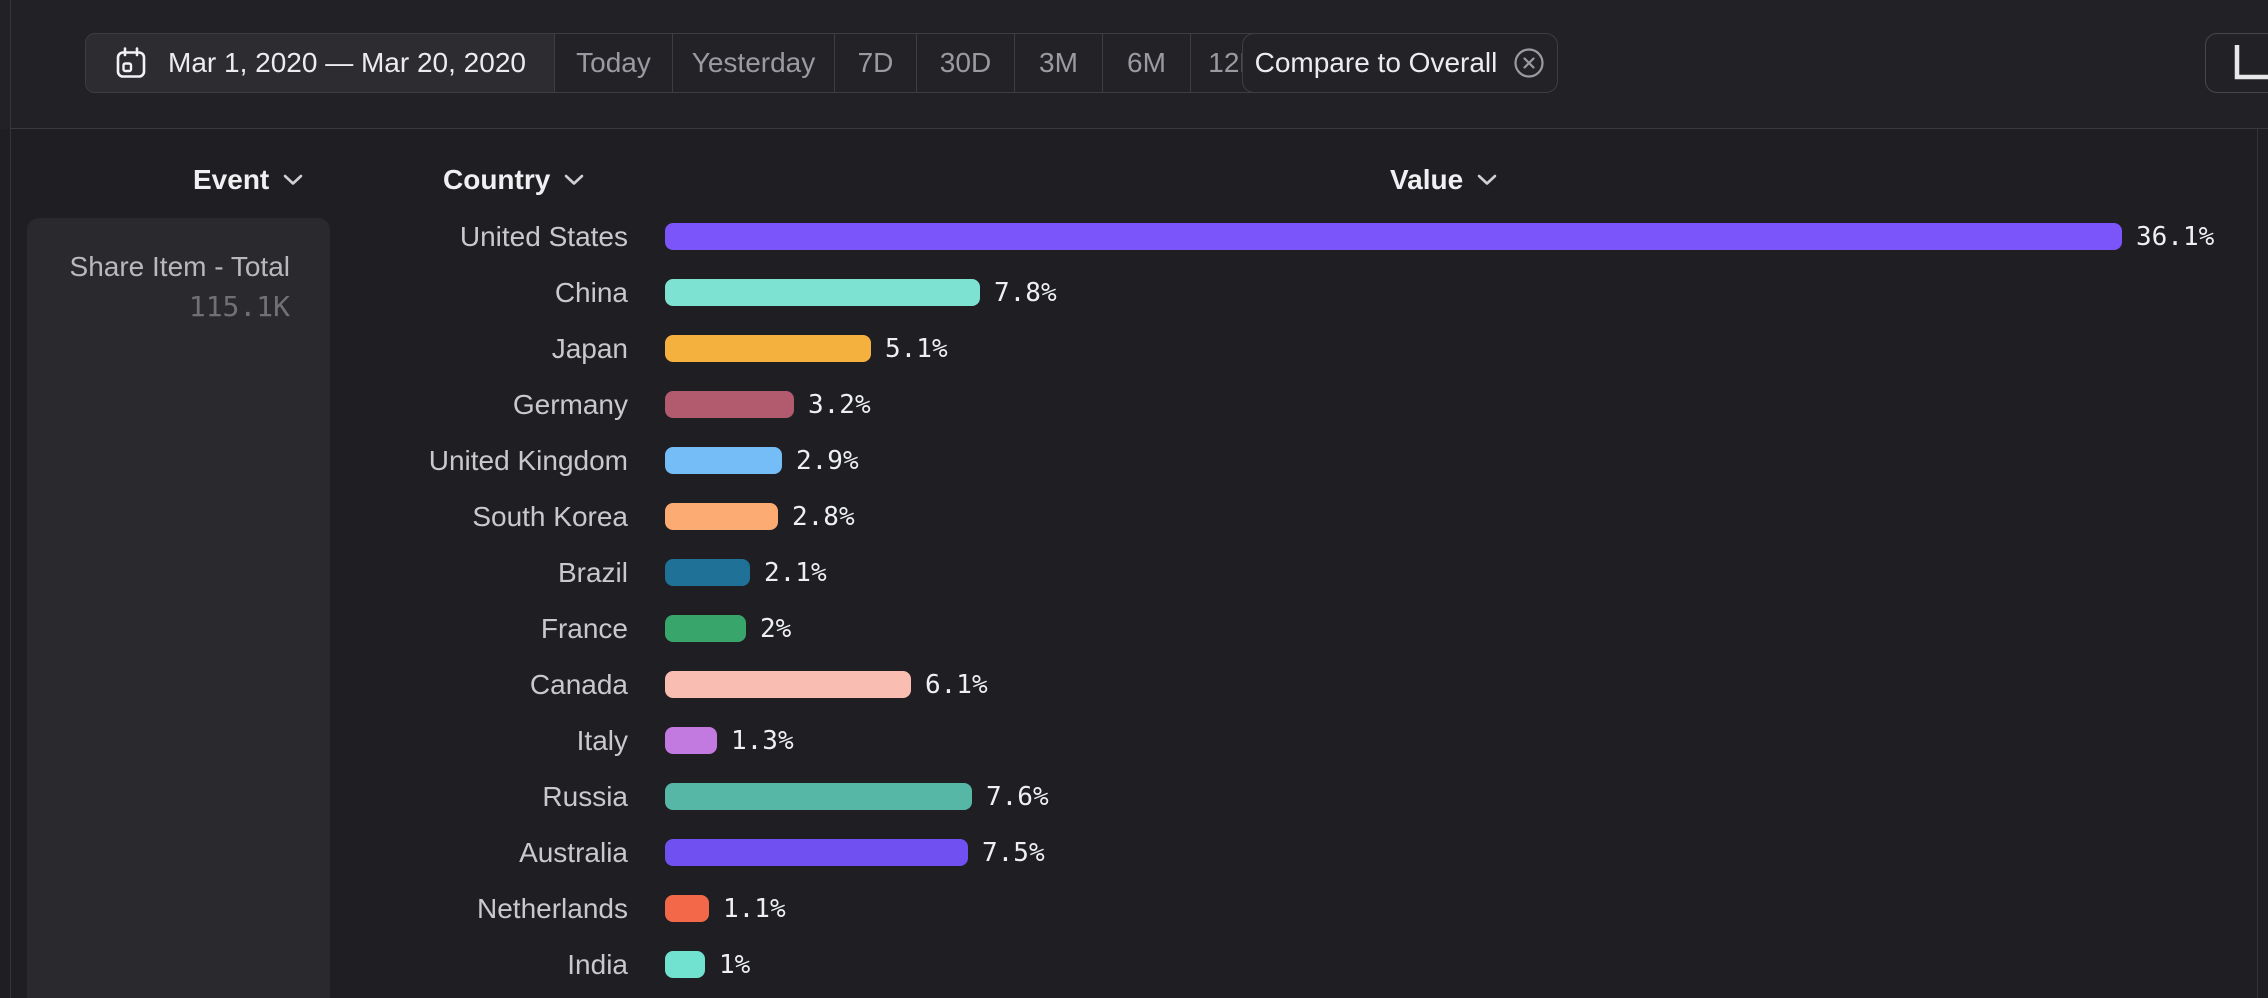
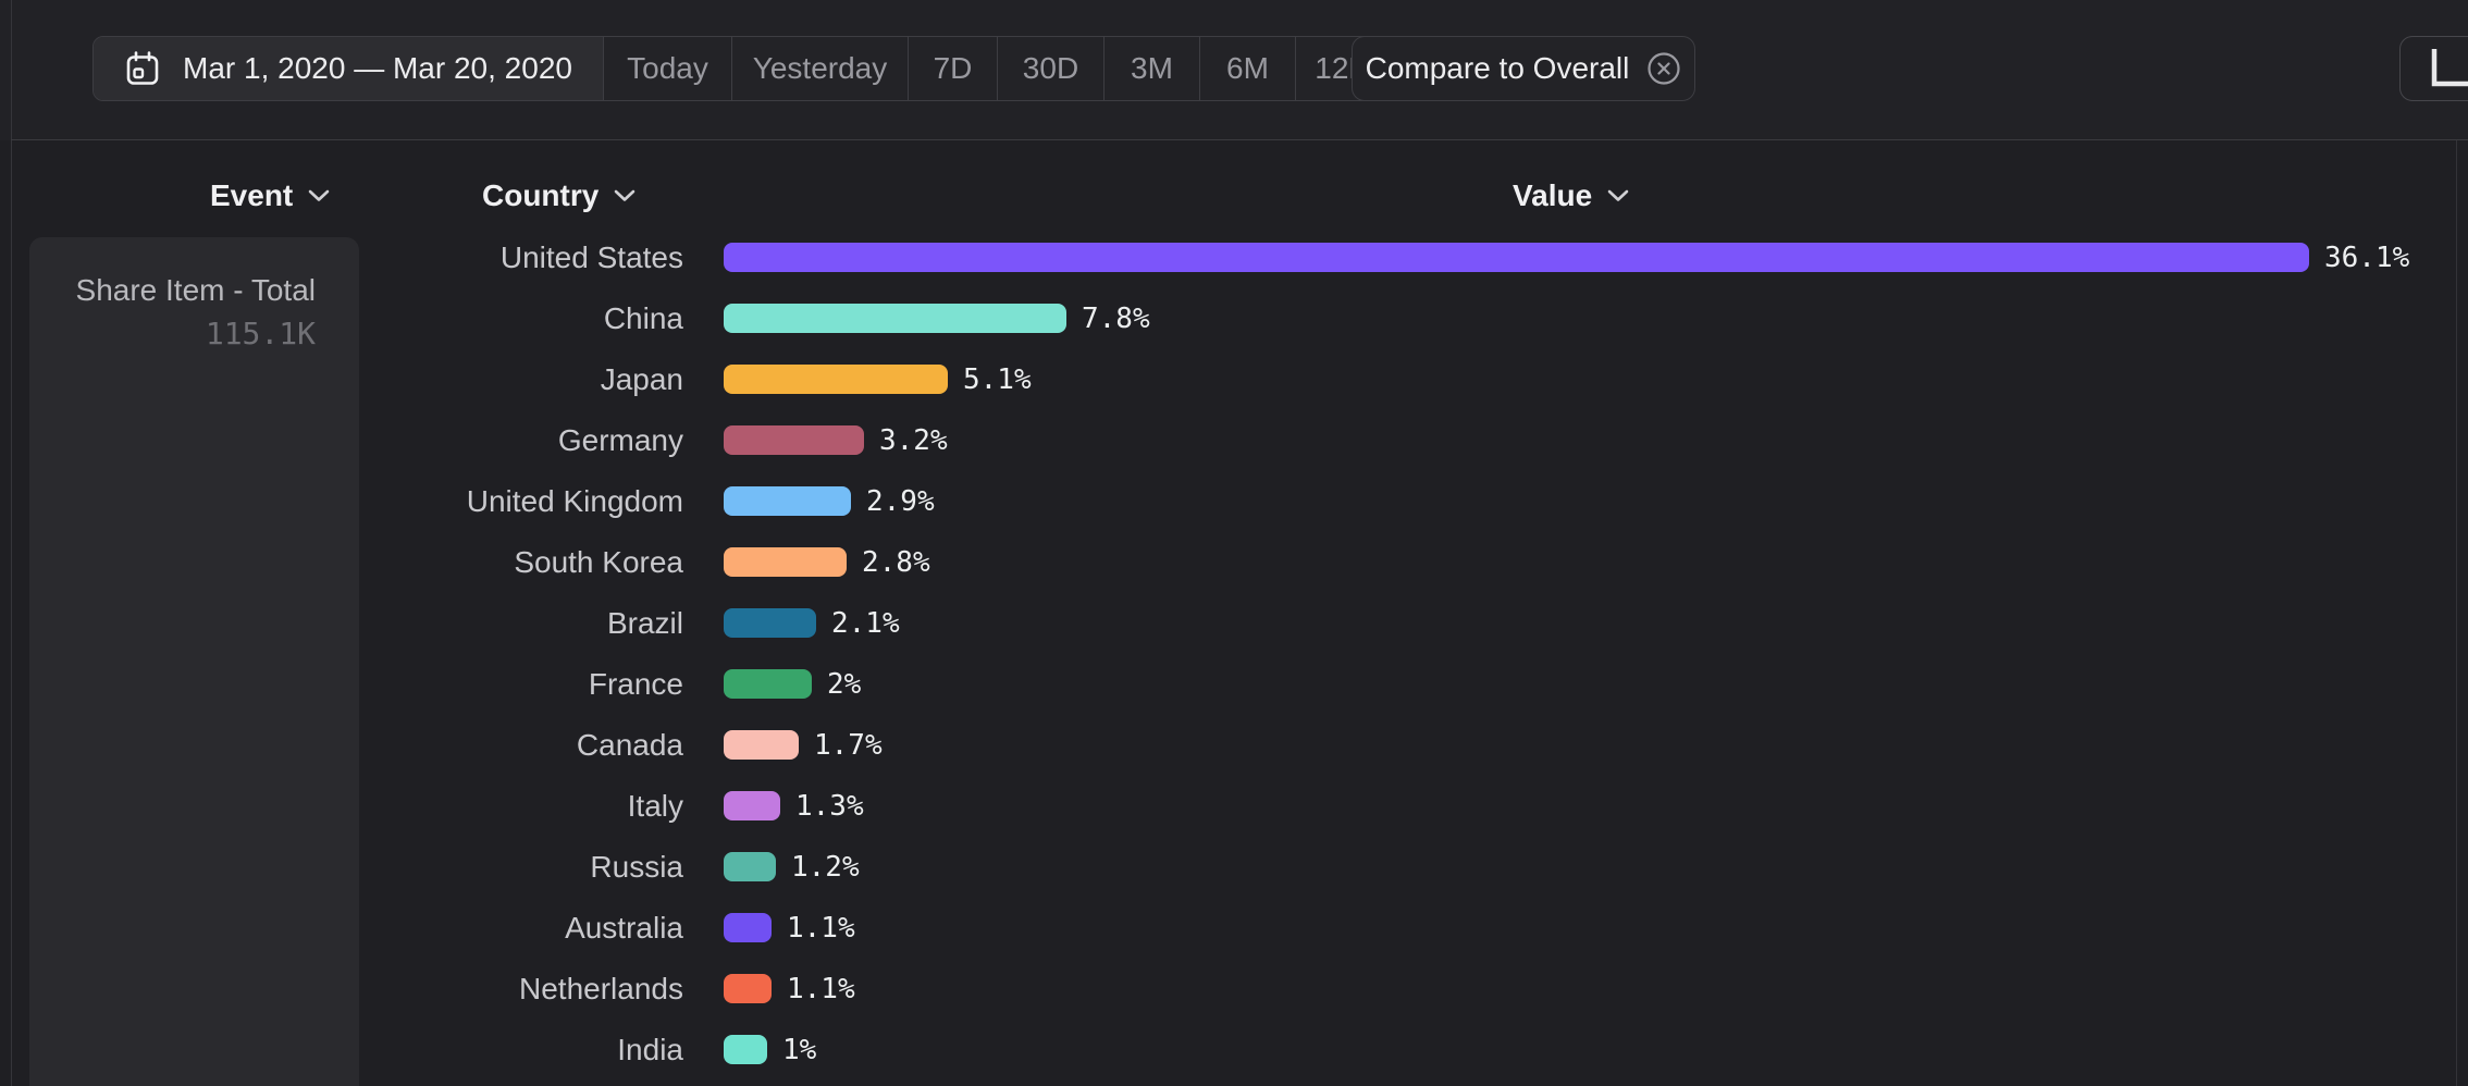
Canada: 6.1% -> 1.7%
Russia: 7.6% -> 1.2%
Australia: 7.5% -> 1.1%
